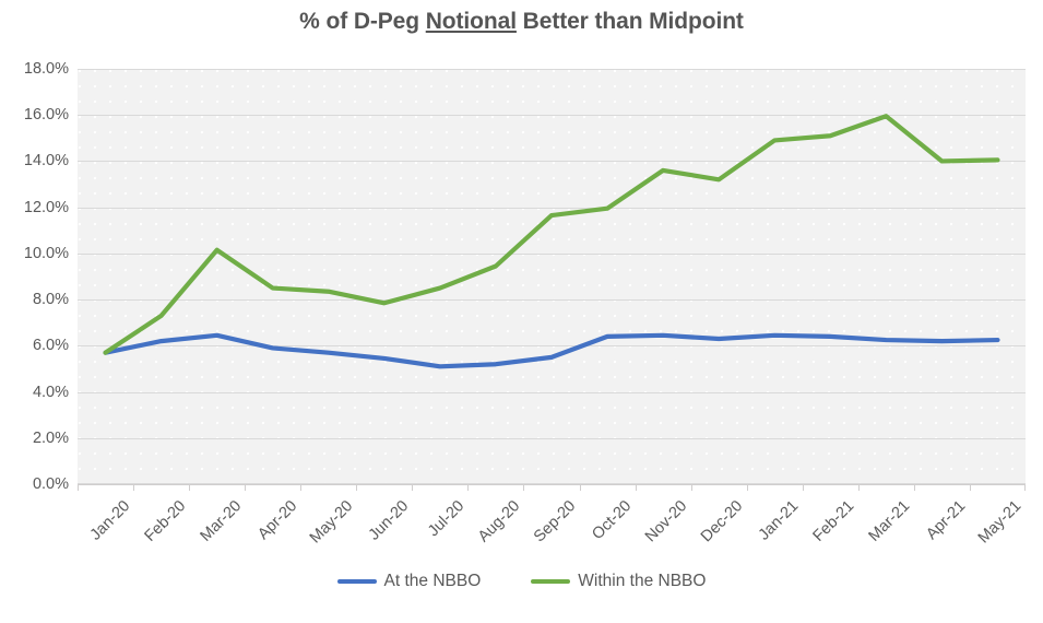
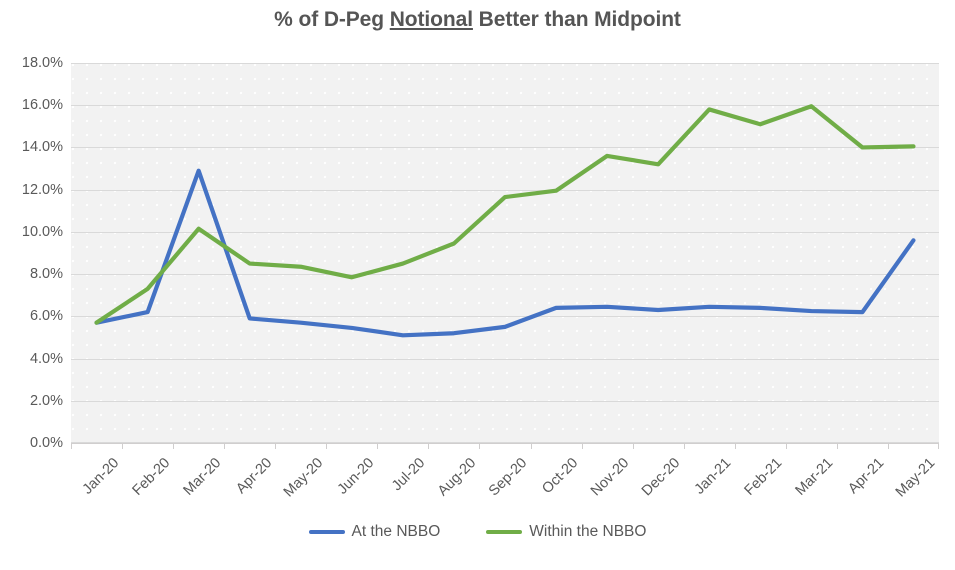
At the NBBO/Mar-20: 6.5% -> 12.9%
Within the NBBO/Jan-21: 14.9% -> 15.8%
At the NBBO/May-21: 6.2% -> 9.6%
